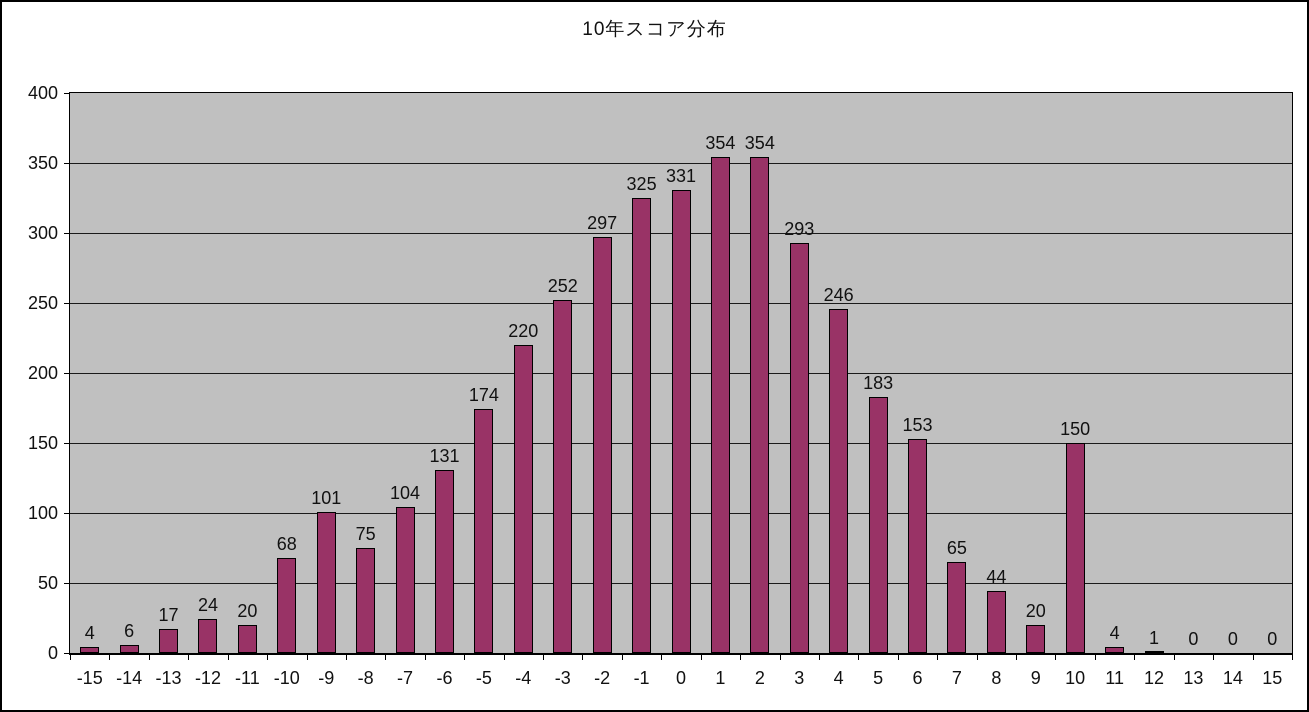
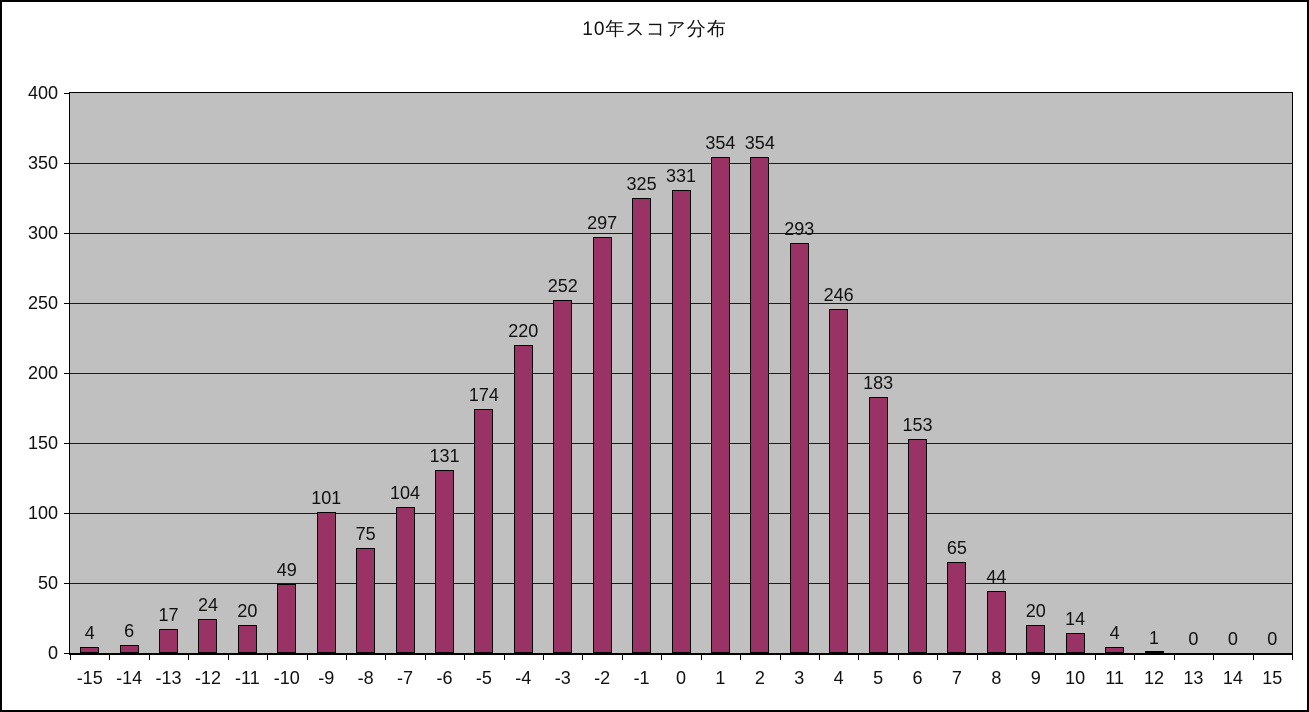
-10: 68 -> 49
10: 150 -> 14
